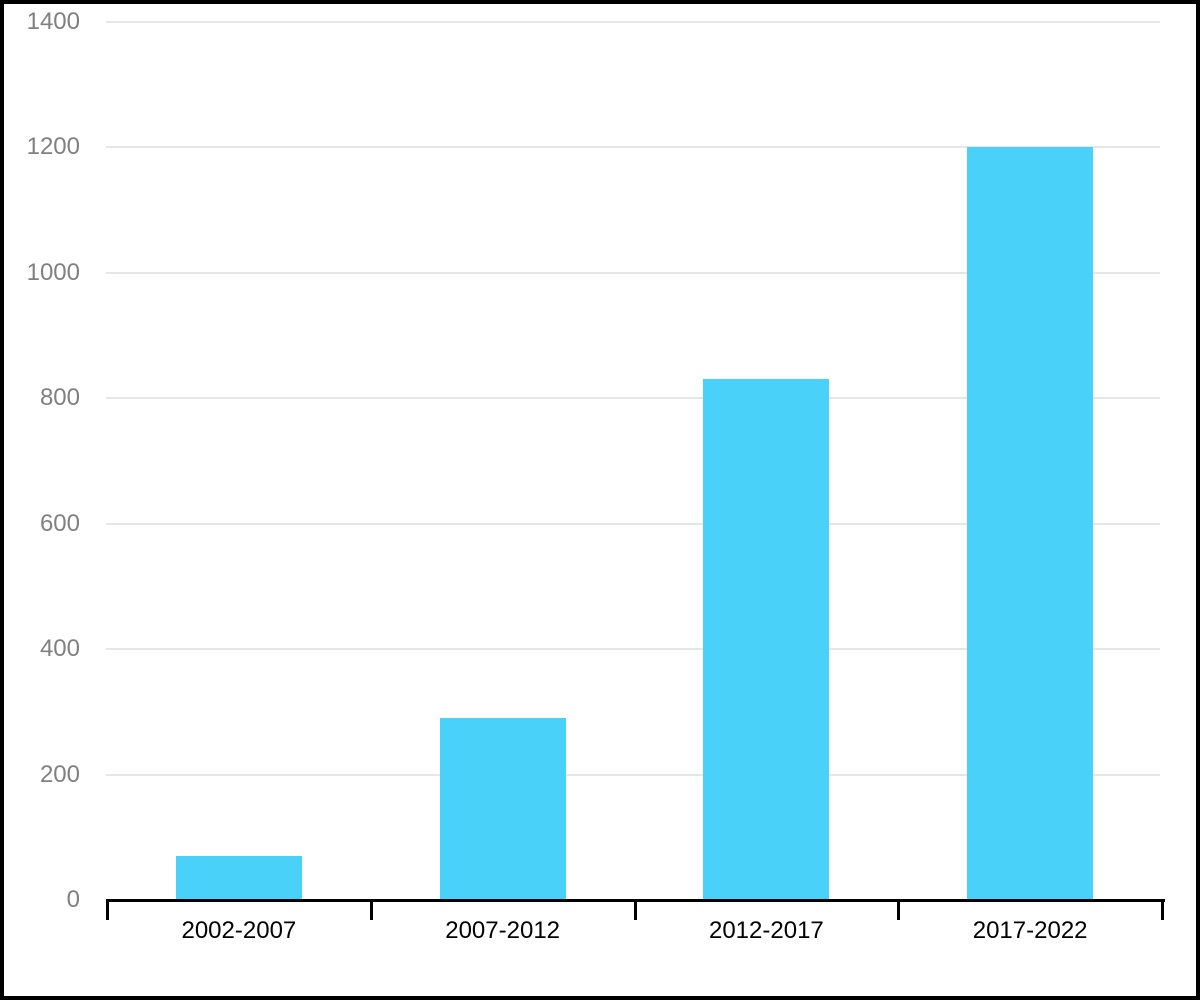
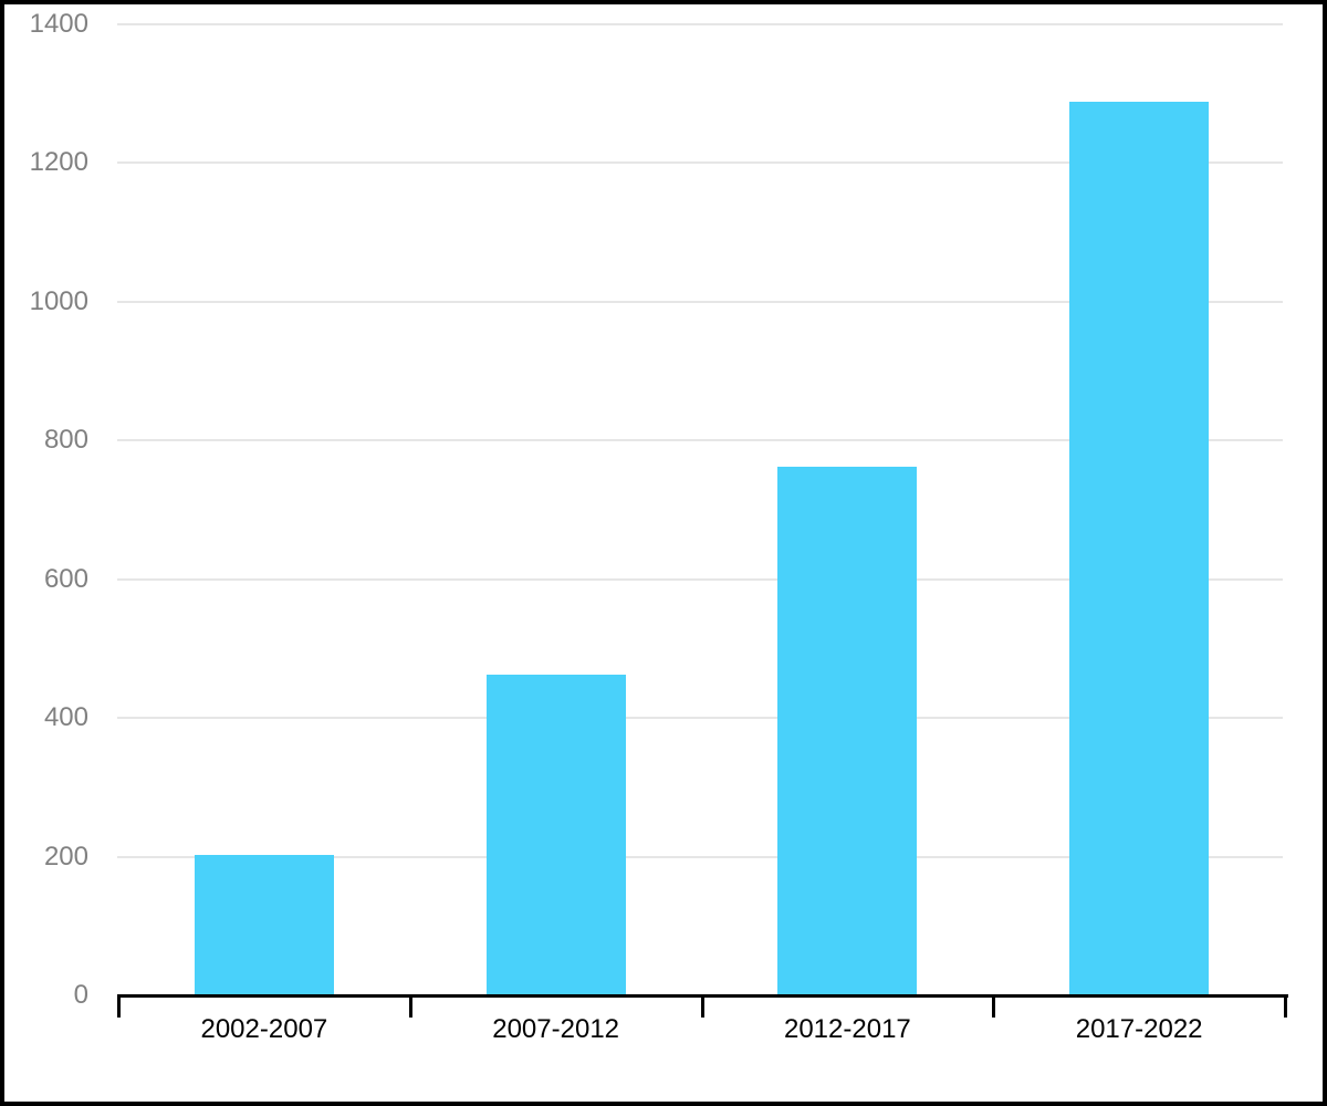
2002-2007: 70 -> 200
2007-2012: 290 -> 460
2012-2017: 830 -> 760
2017-2022: 1200 -> 1290
